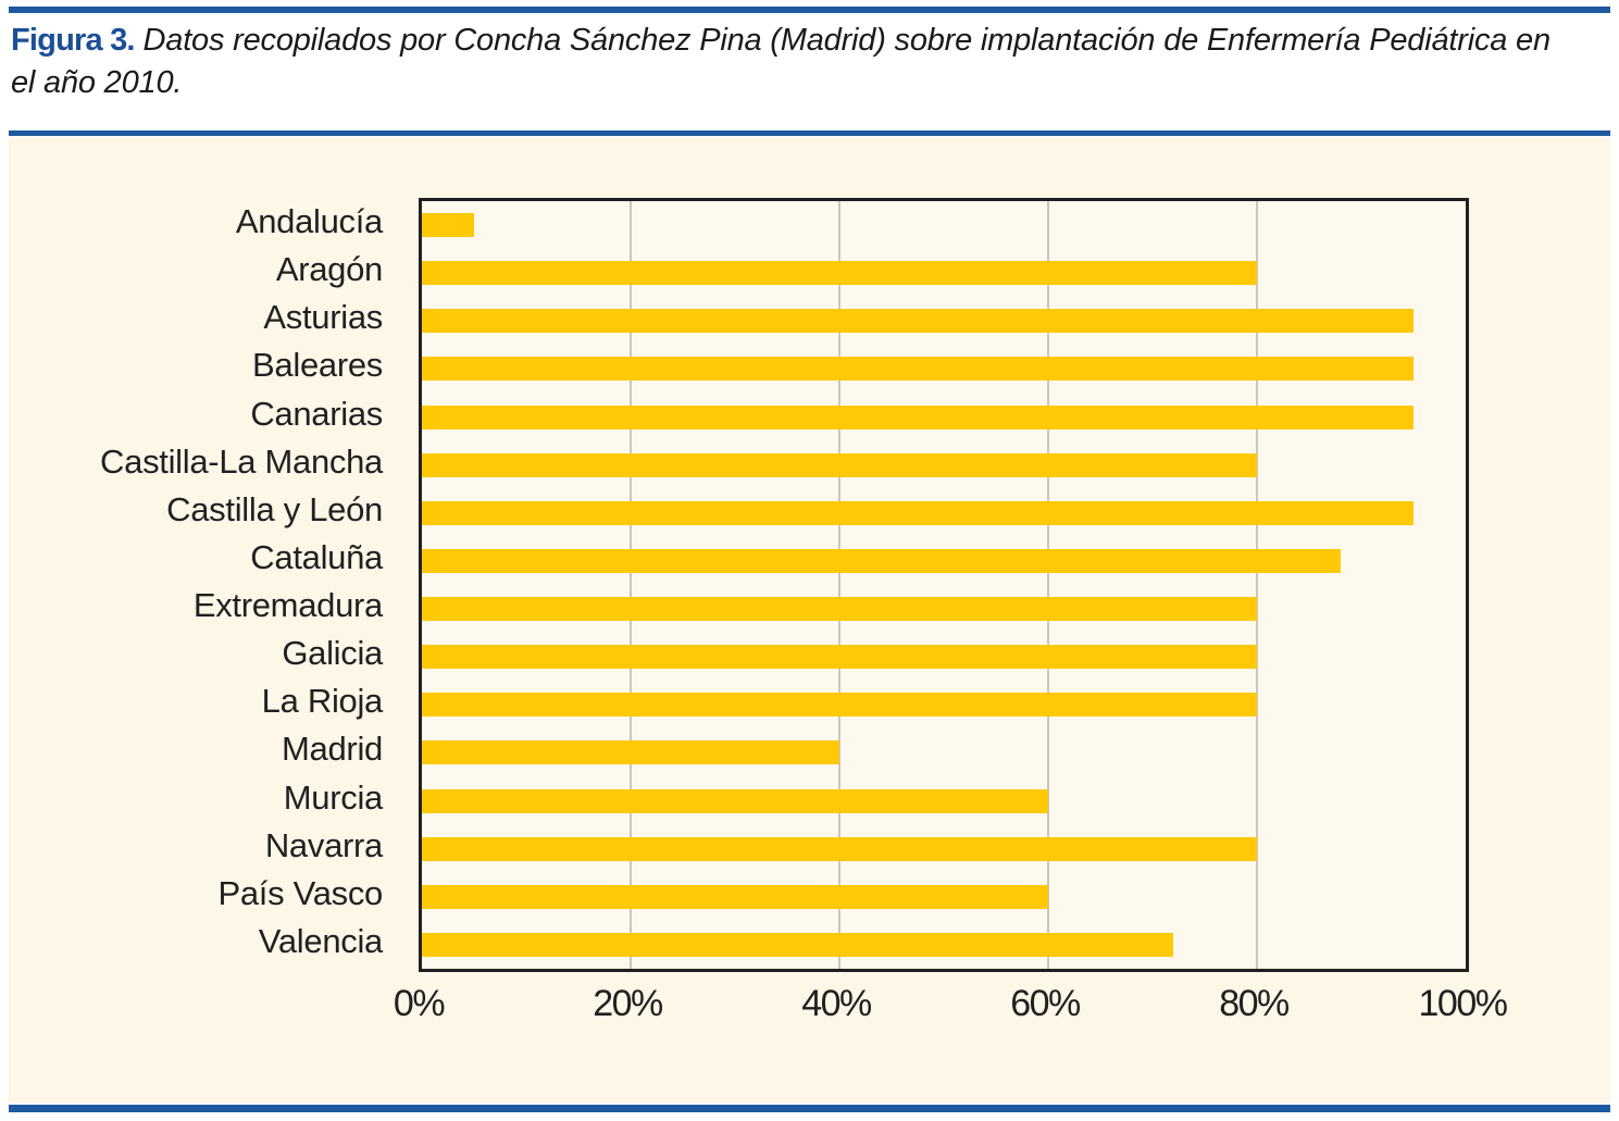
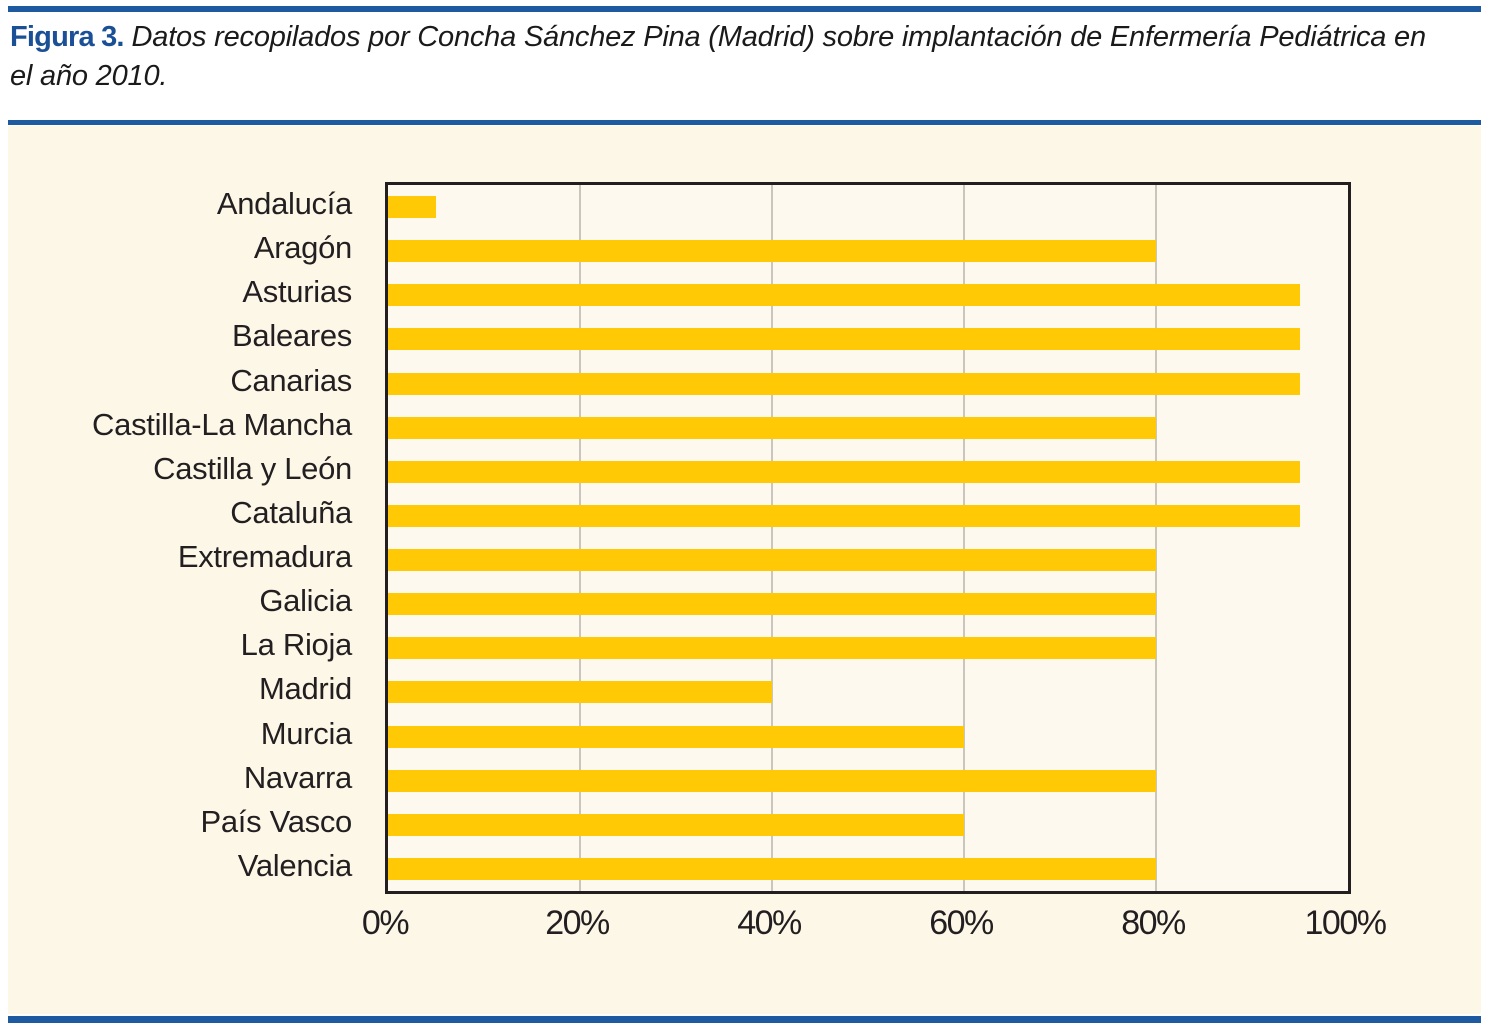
Cataluña: 88% -> 95%
Valencia: 72% -> 80%
